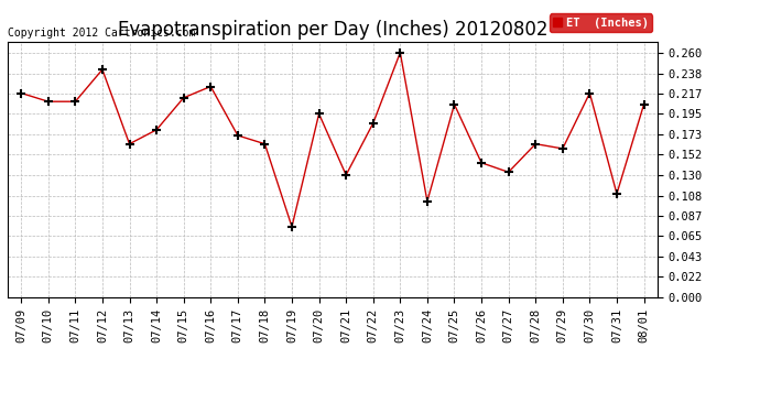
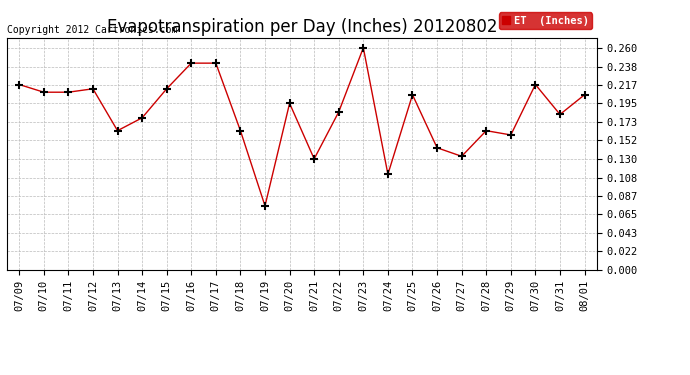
07/12: 0.242 -> 0.212
07/16: 0.224 -> 0.242
07/17: 0.172 -> 0.242
07/24: 0.102 -> 0.112
07/31: 0.110 -> 0.182
